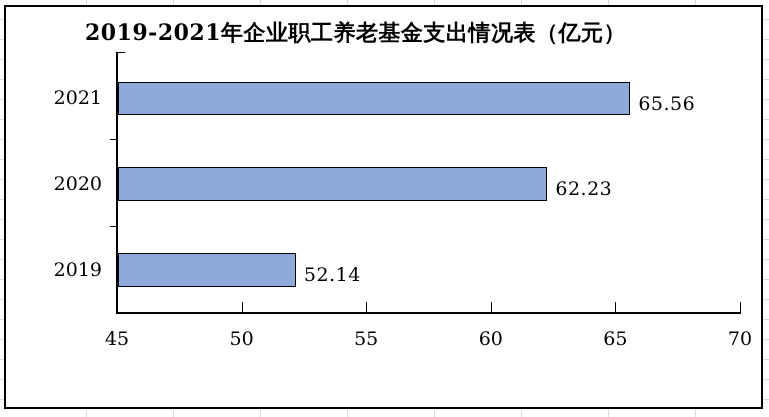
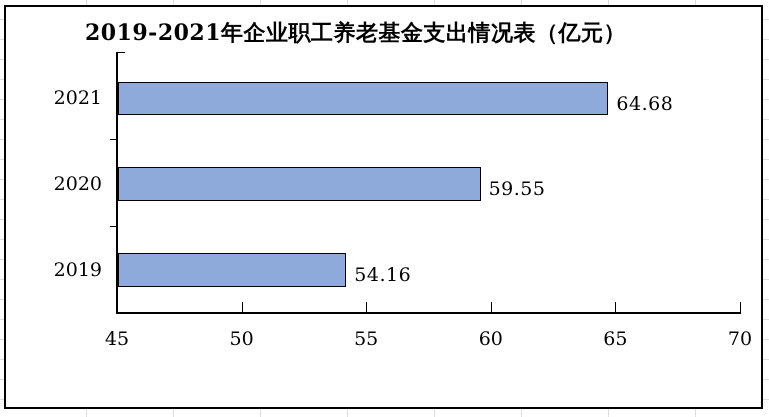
2021: 65.56 -> 64.68
2020: 62.23 -> 59.55
2019: 52.14 -> 54.16
